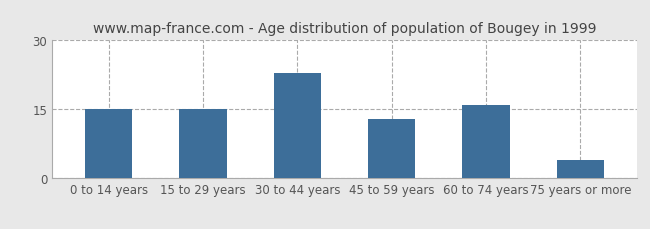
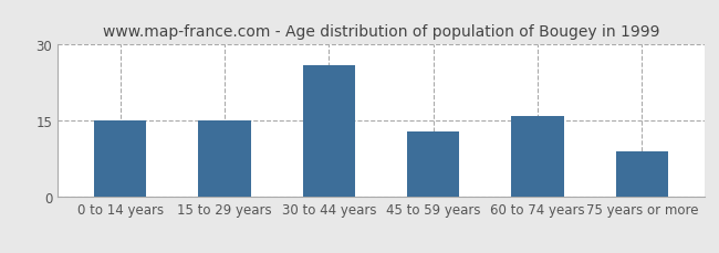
30 to 44 years: 23 -> 26
75 years or more: 4 -> 9
